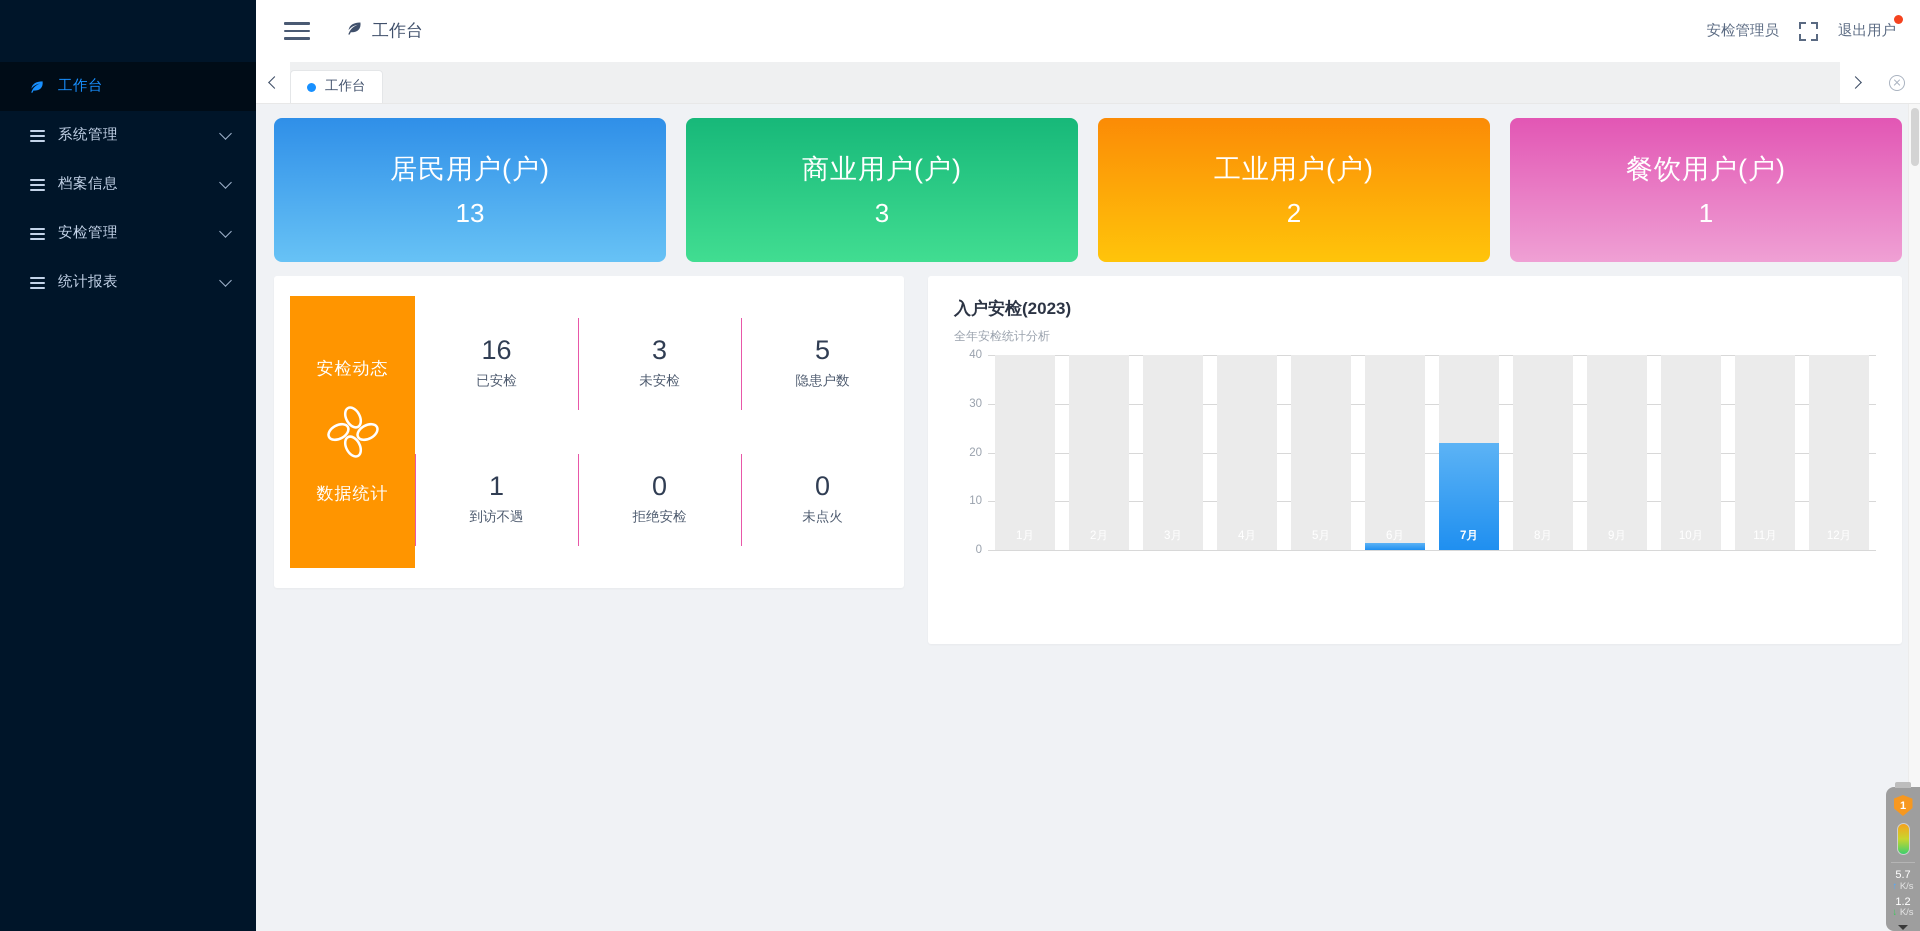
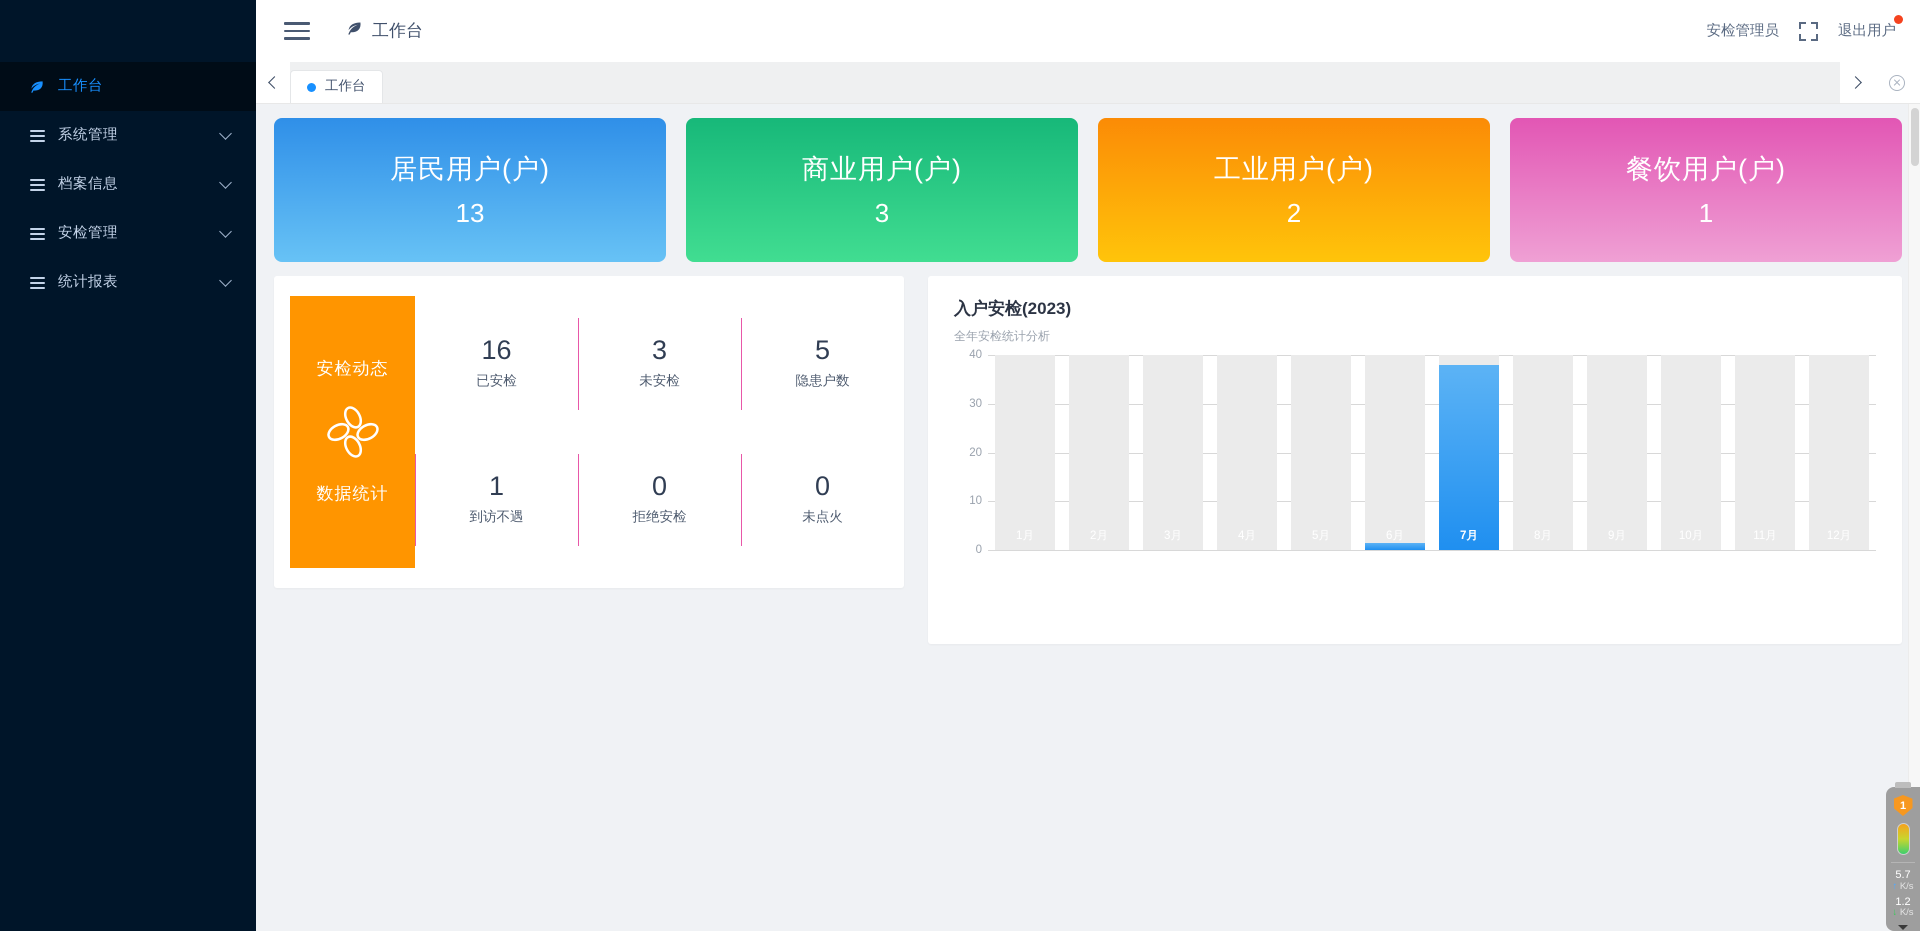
7月: 22 -> 38
